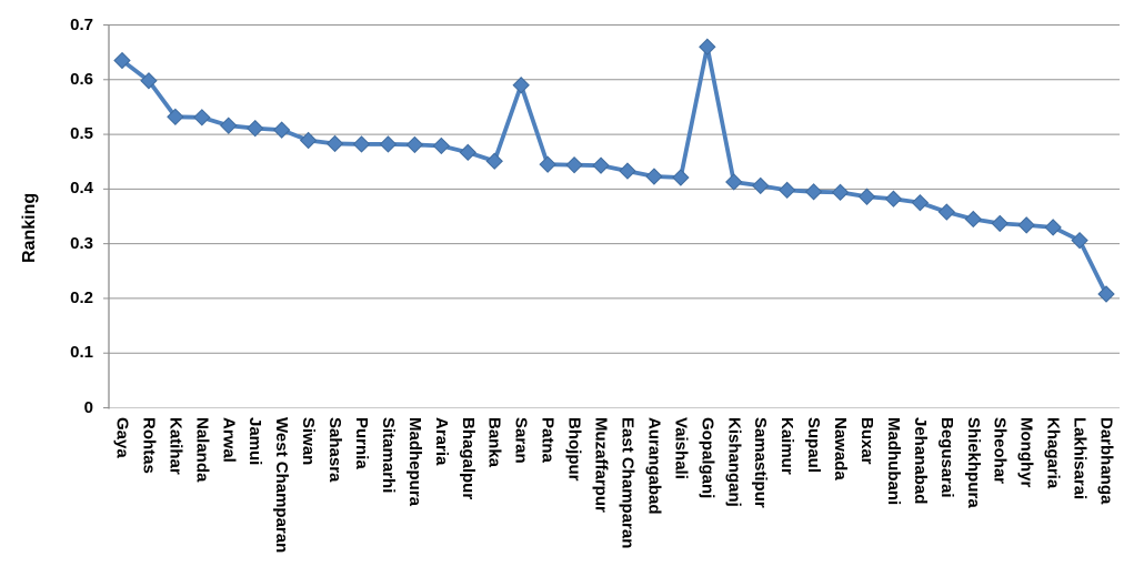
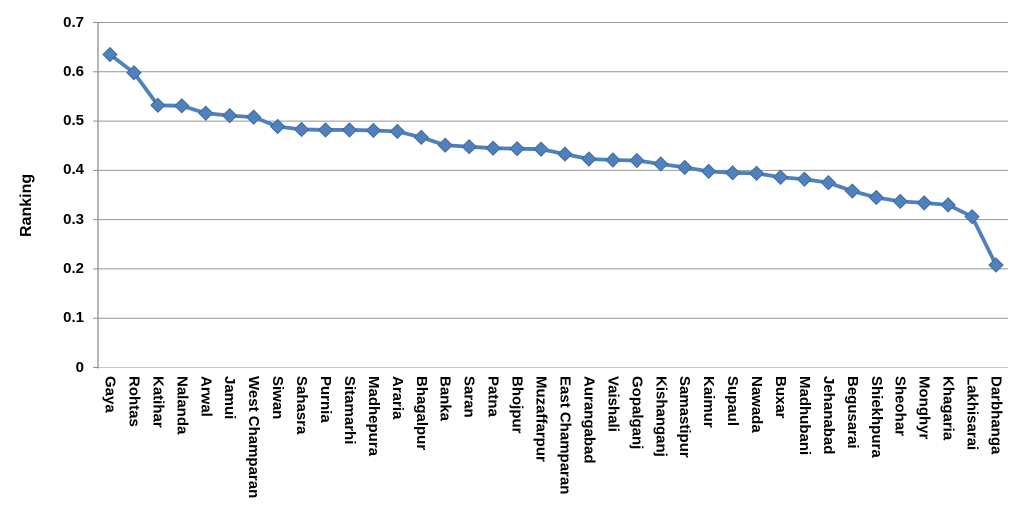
Saran: 0.59 -> 0.45
Gopalganj: 0.66 -> 0.42
